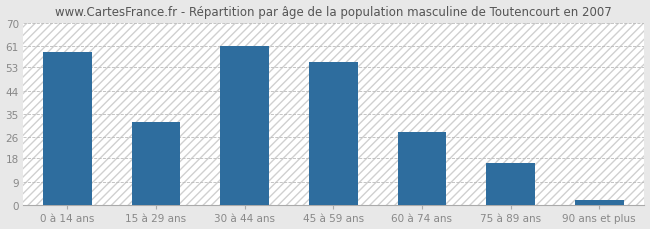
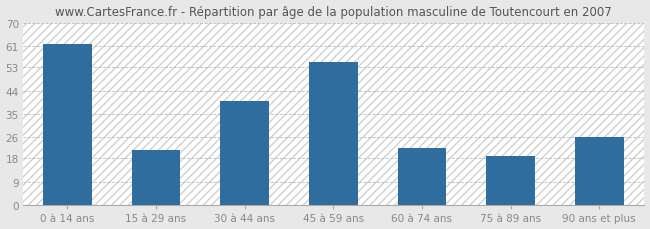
0 à 14 ans: 59 -> 62
15 à 29 ans: 32 -> 21
30 à 44 ans: 61 -> 40
60 à 74 ans: 28 -> 22
75 à 89 ans: 16 -> 19
90 ans et plus: 2 -> 26
